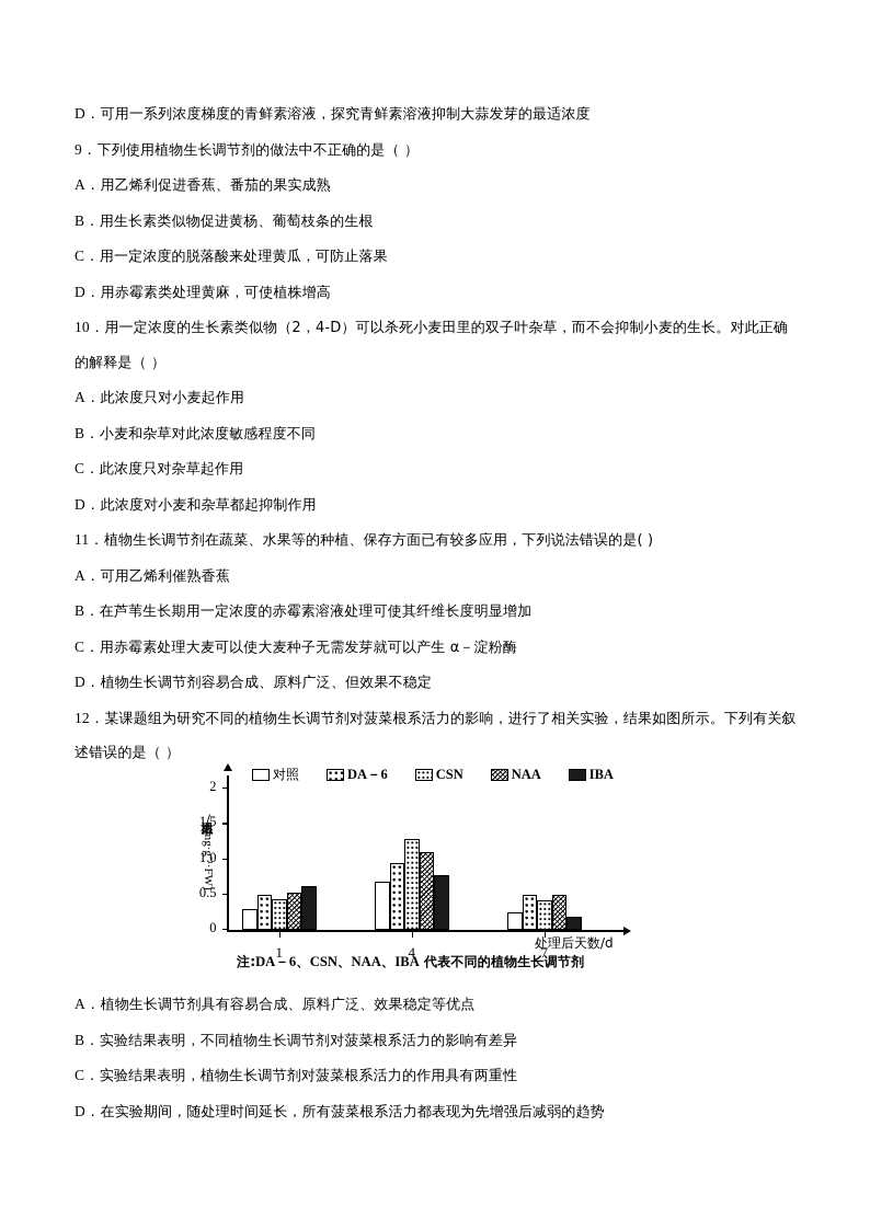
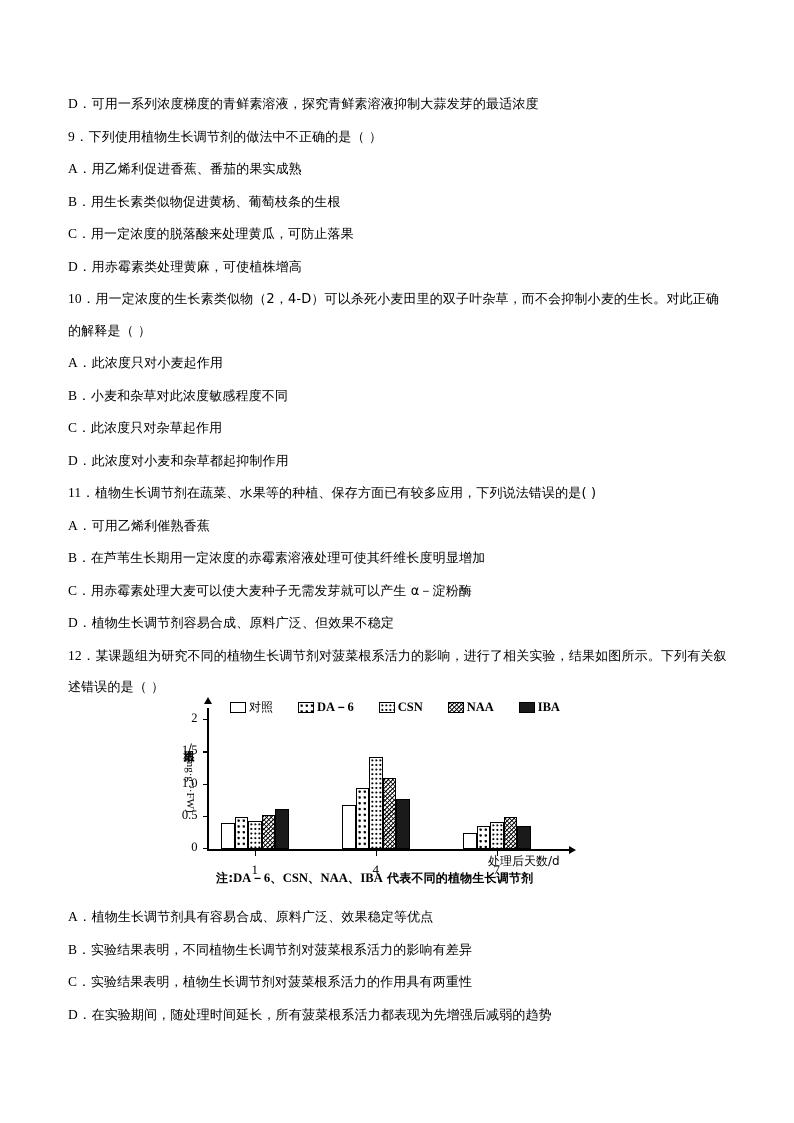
对照/1: 0.3 -> 0.4
CSN/4: 1.3 -> 1.4
DA－6/7: 0.5 -> 0.4
IBA/7: 0.2 -> 0.4
